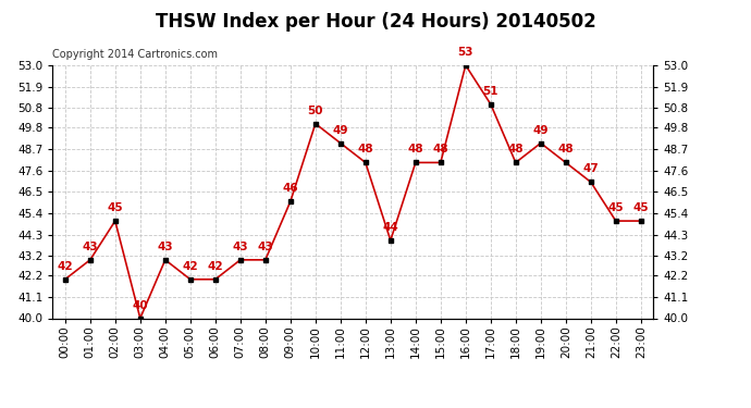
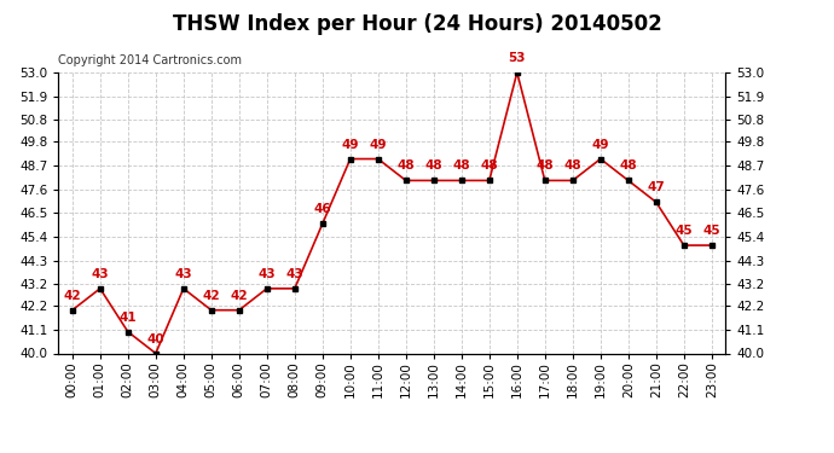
02:00: 45 -> 41
10:00: 50 -> 49
13:00: 44 -> 48
17:00: 51 -> 48
